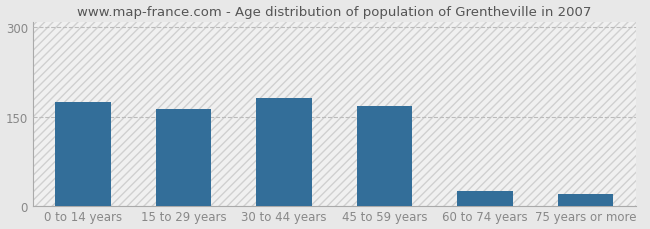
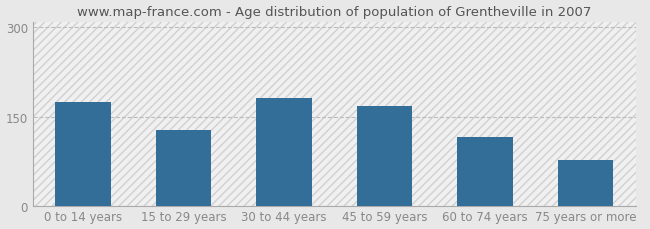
15 to 29 years: 163 -> 128
60 to 74 years: 25 -> 116
75 years or more: 20 -> 76
